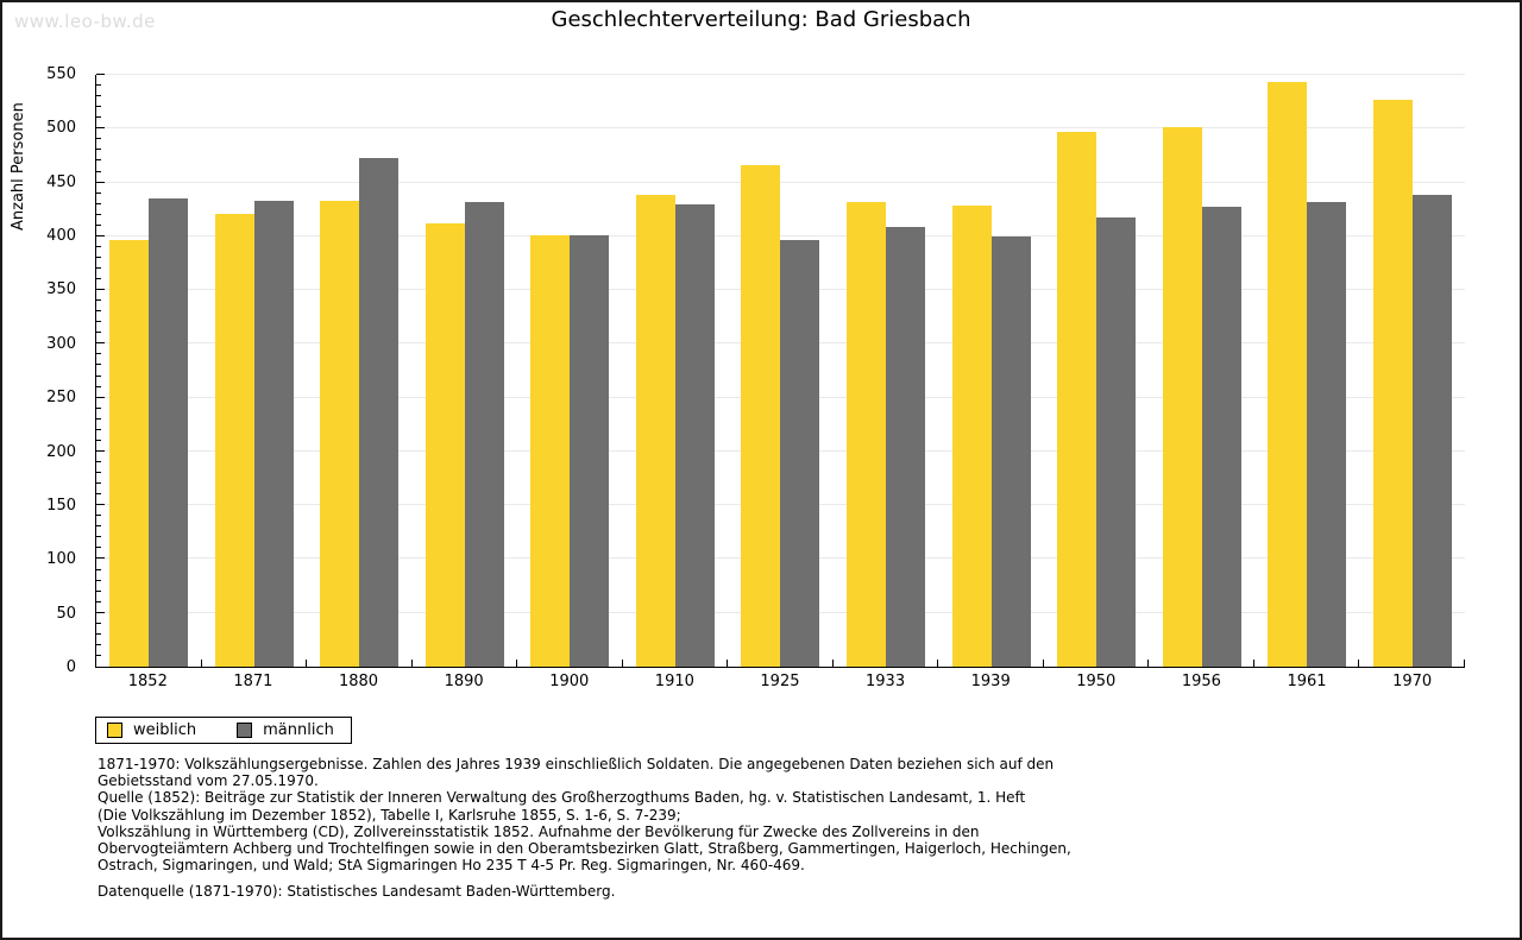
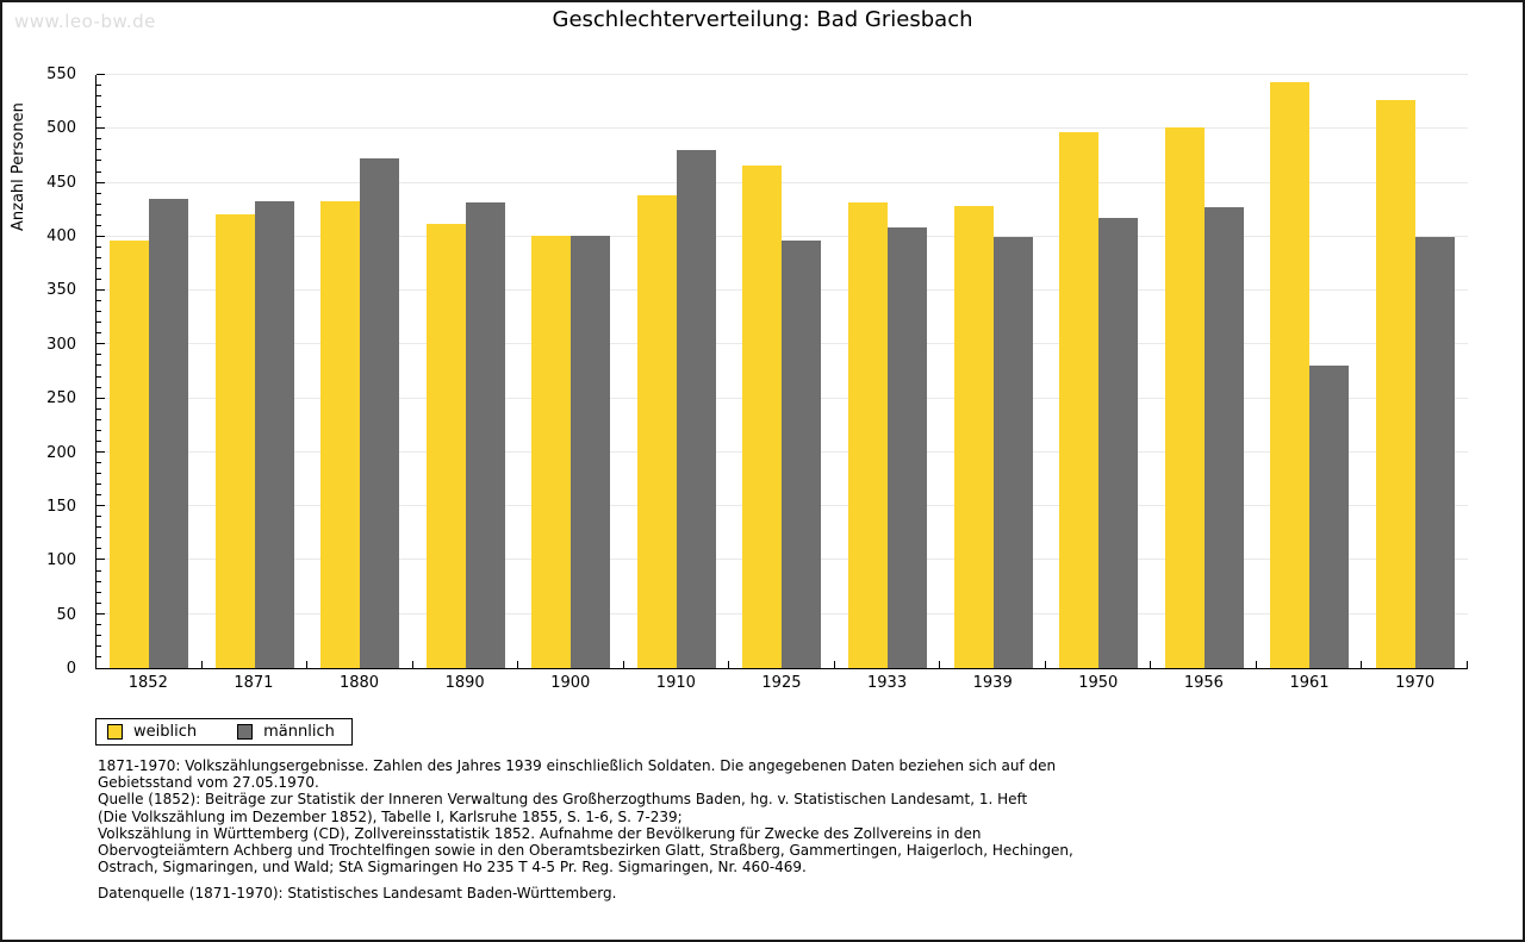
männlich/1910: 430 -> 480
männlich/1961: 430 -> 280
männlich/1970: 440 -> 400
